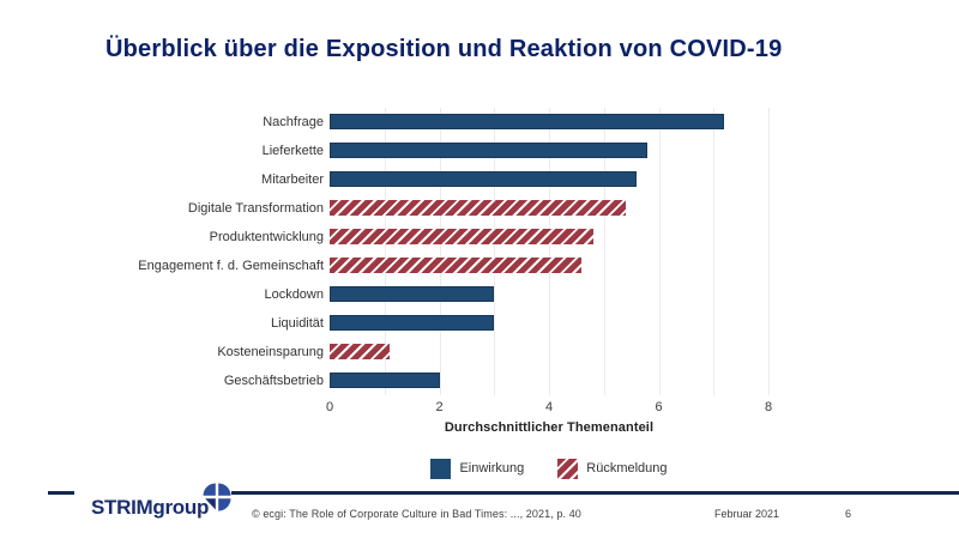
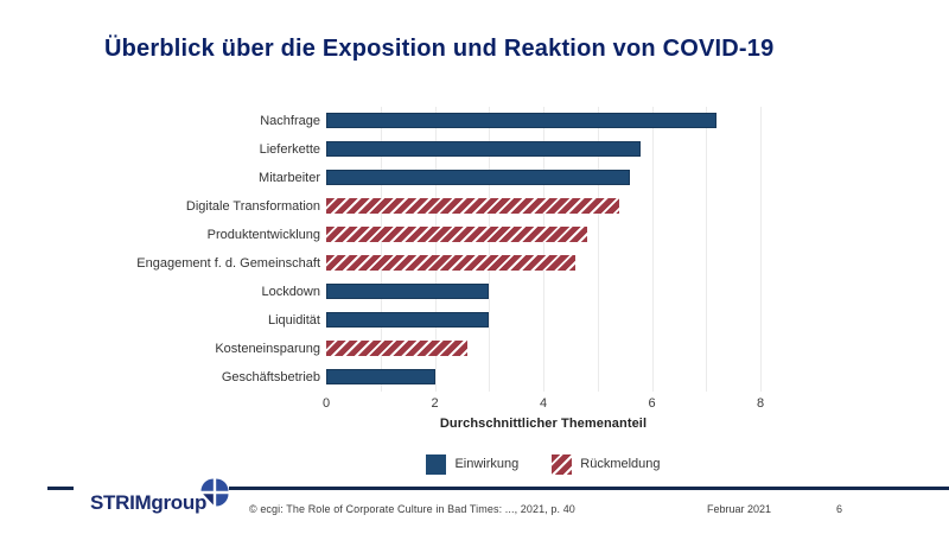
Kosteneinsparung: 1.1 -> 2.6
